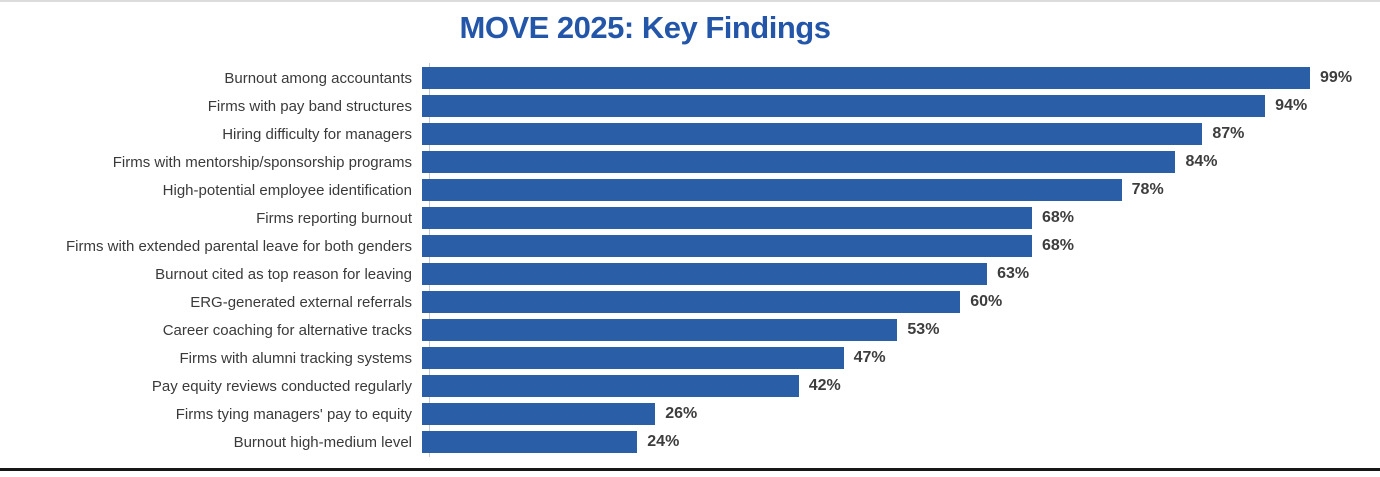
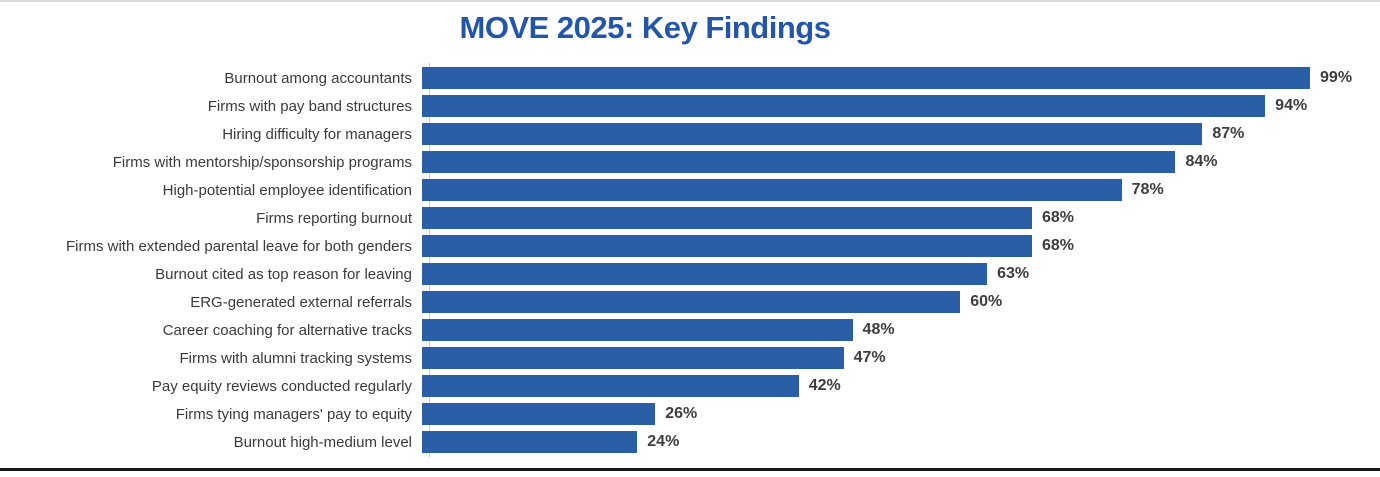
Career coaching for alternative tracks: 53% -> 48%
